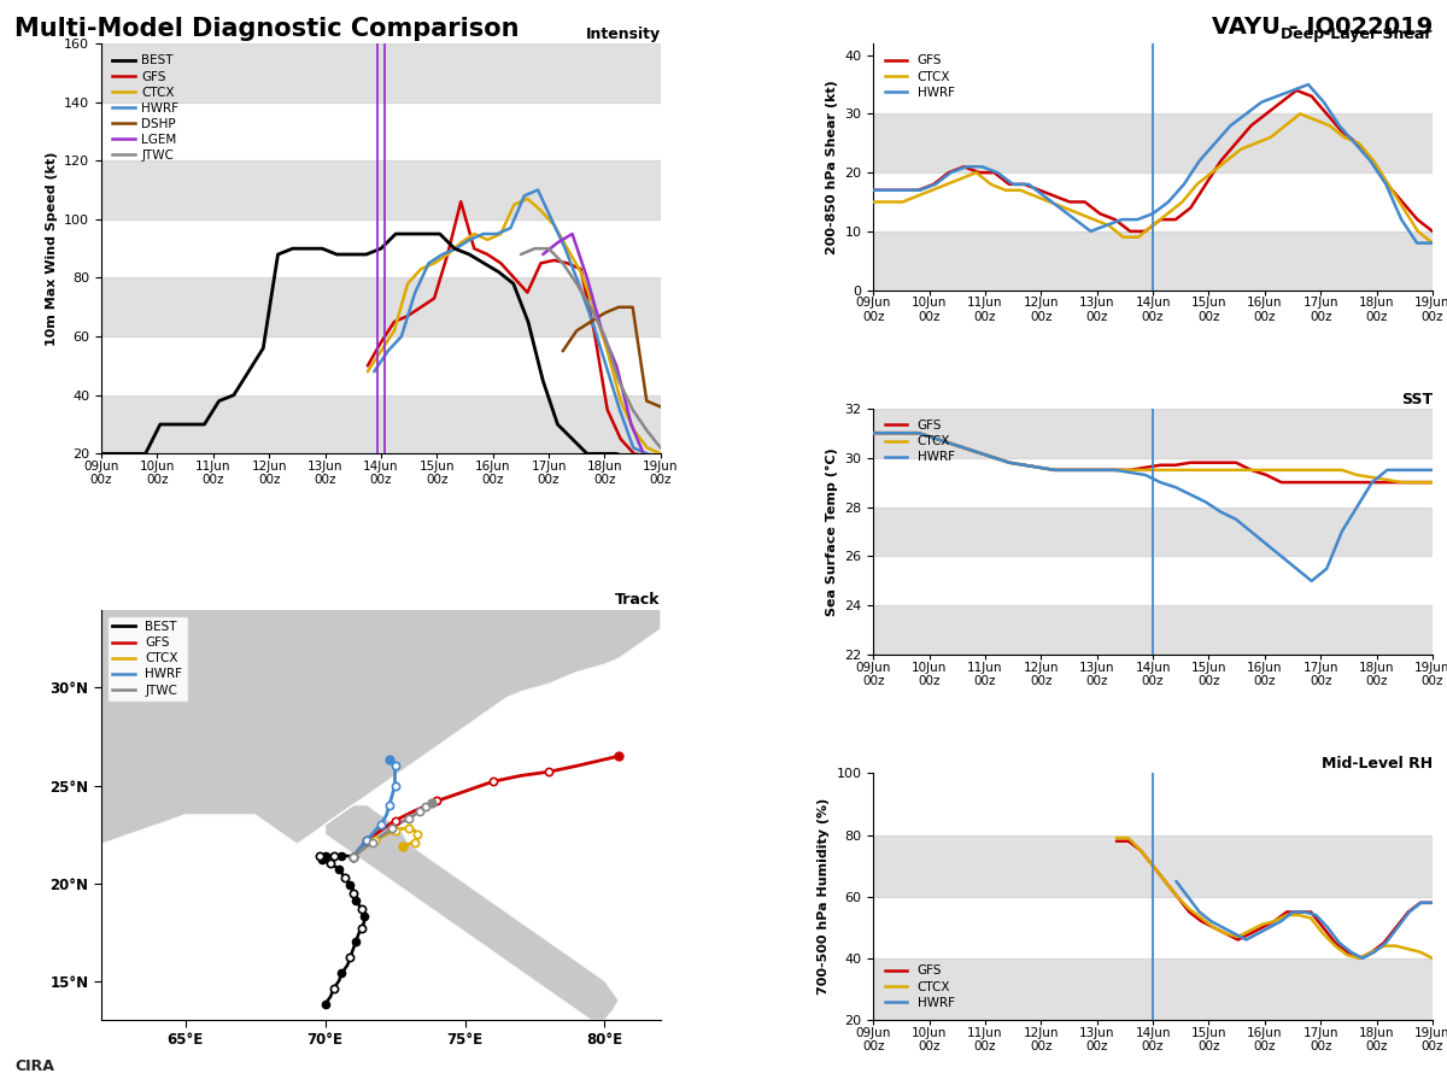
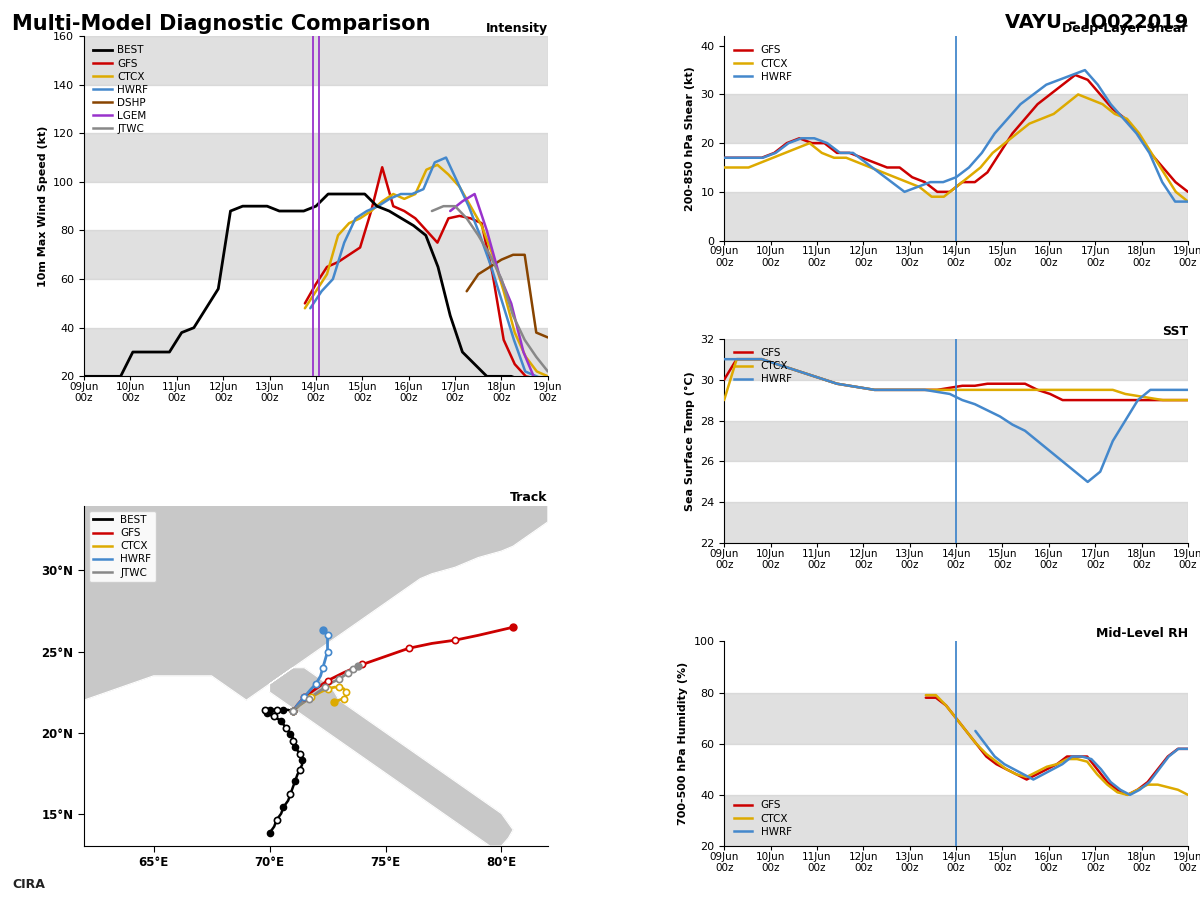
SST/GFS/09Jun 00z: 31.0 -> 30.0
SST/CTCX/09Jun 00z: 31.0 -> 29.0
